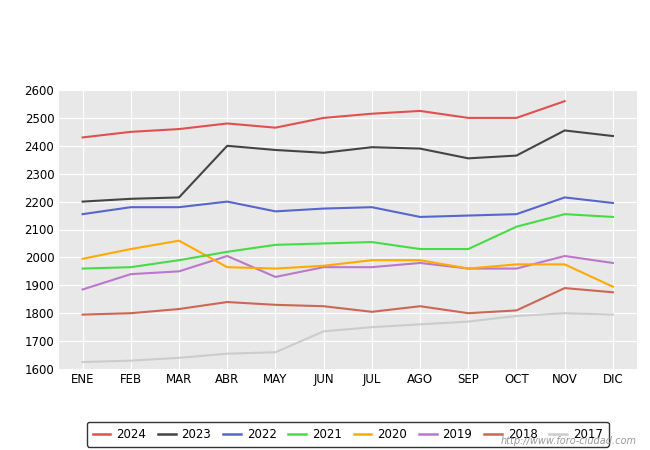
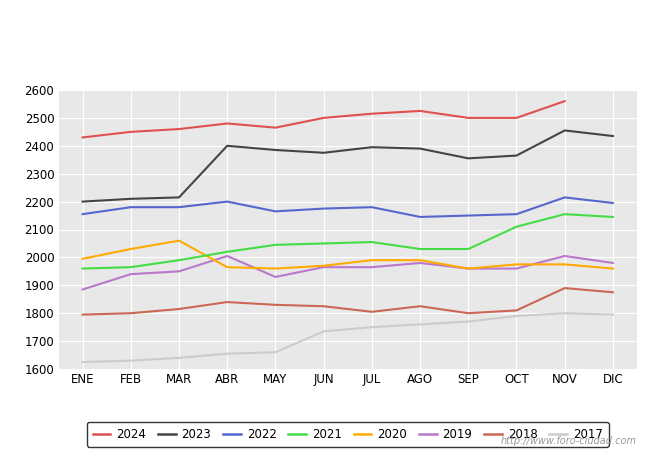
2020/DIC: 1895 -> 1960
